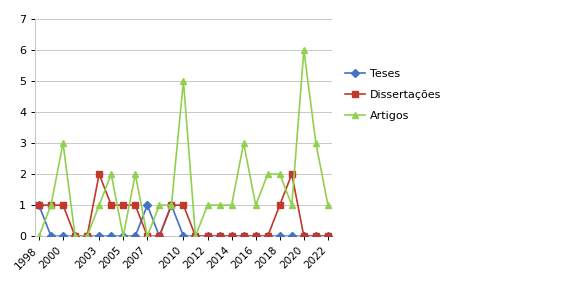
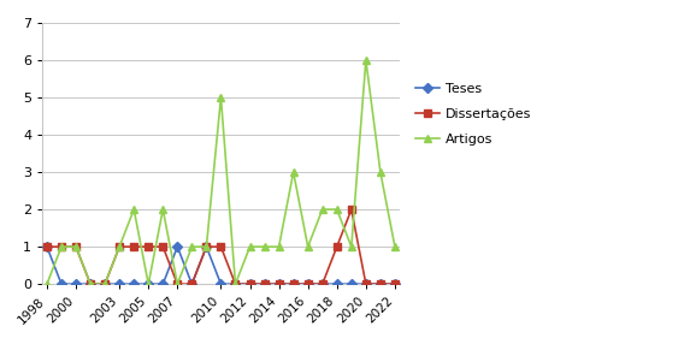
Artigos/2000: 3 -> 1
Dissertações/2003: 2 -> 1
